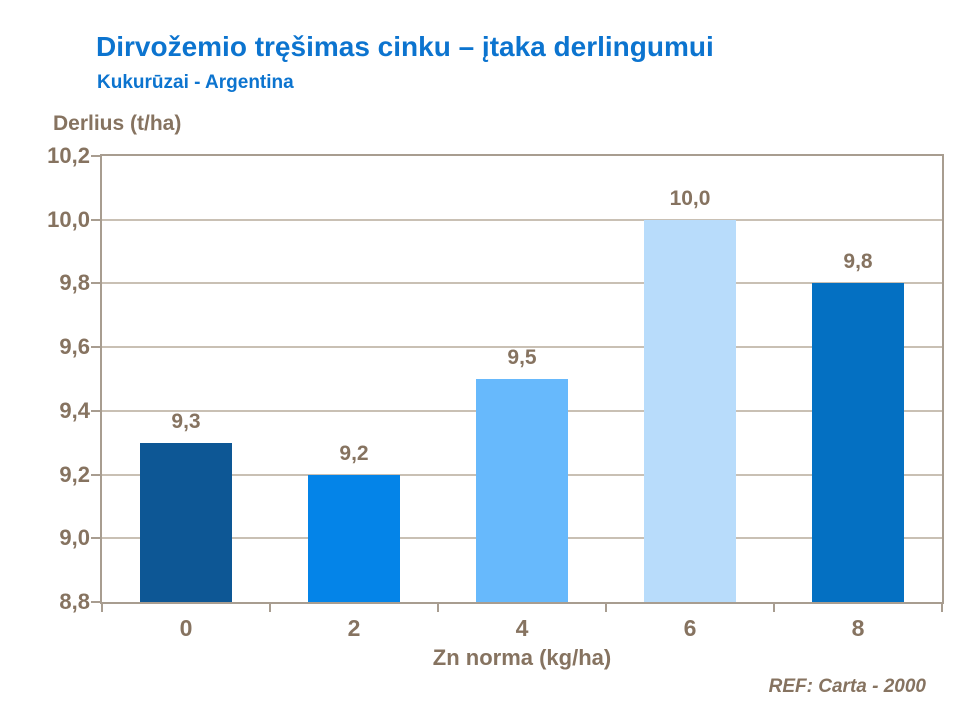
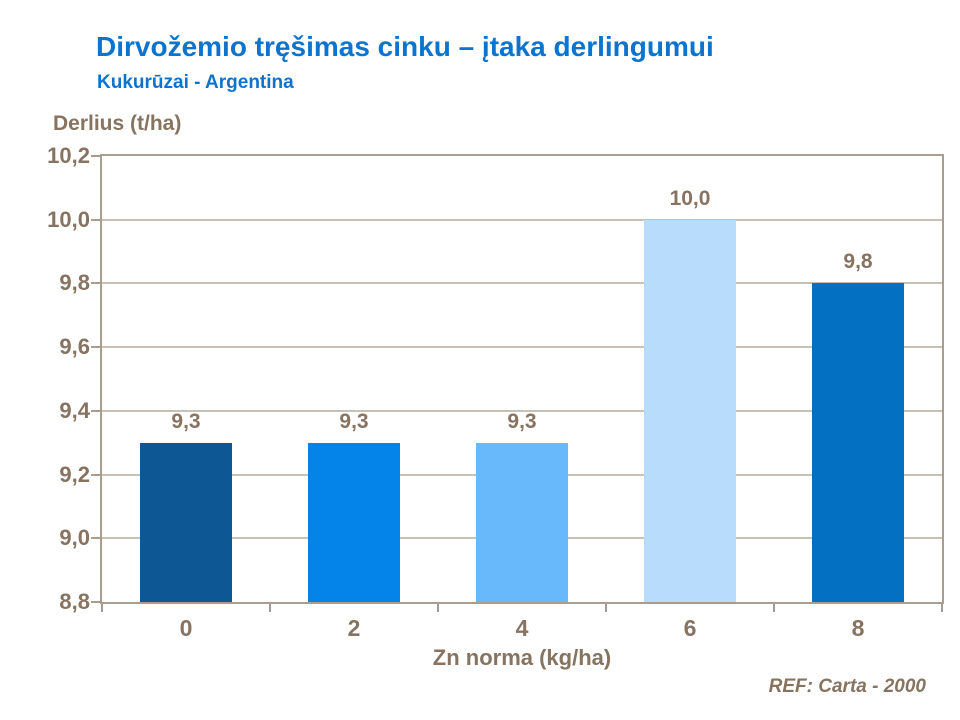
2: 9,2 -> 9,3
4: 9,5 -> 9,3
